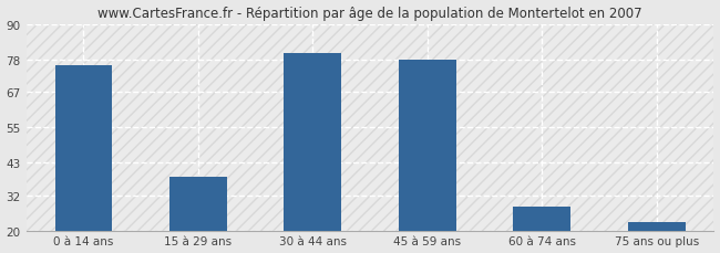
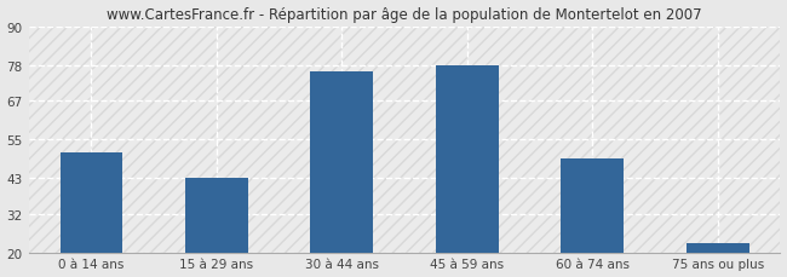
0 à 14 ans: 76 -> 51
15 à 29 ans: 38 -> 43
30 à 44 ans: 80 -> 76
60 à 74 ans: 28 -> 49
